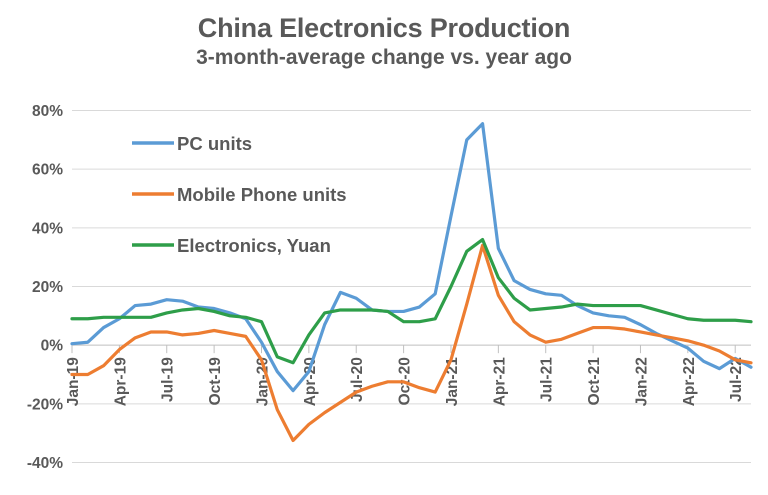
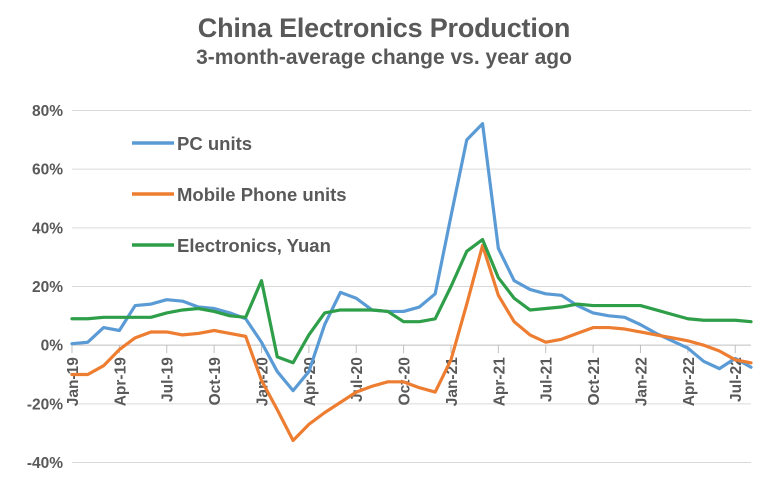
PC units/Apr-19: 9% -> 5%
Mobile Phone units/Jan-20: -5% -> -12%
Electronics, Yuan/Jan-20: 8% -> 22%
